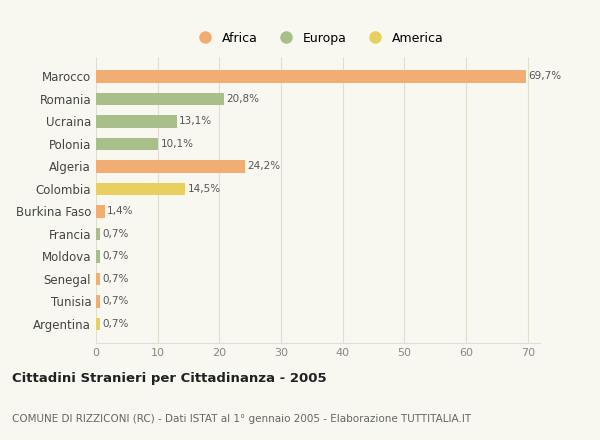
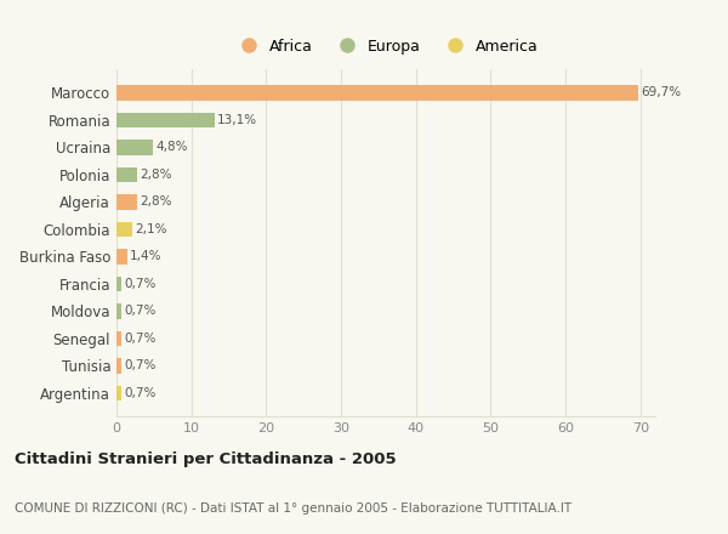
Romania: 20,8% -> 13,1%
Ucraina: 13,1% -> 4,8%
Polonia: 10,1% -> 2,8%
Algeria: 24,2% -> 2,8%
Colombia: 14,5% -> 2,1%
